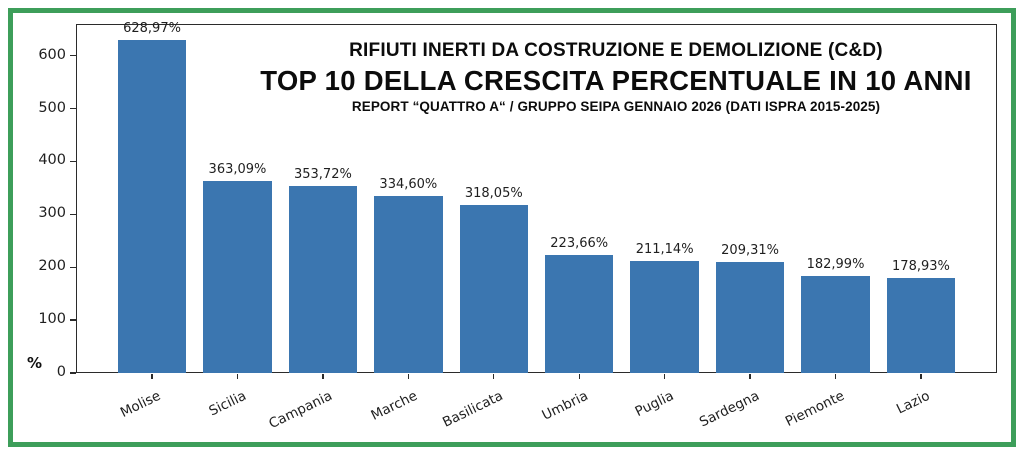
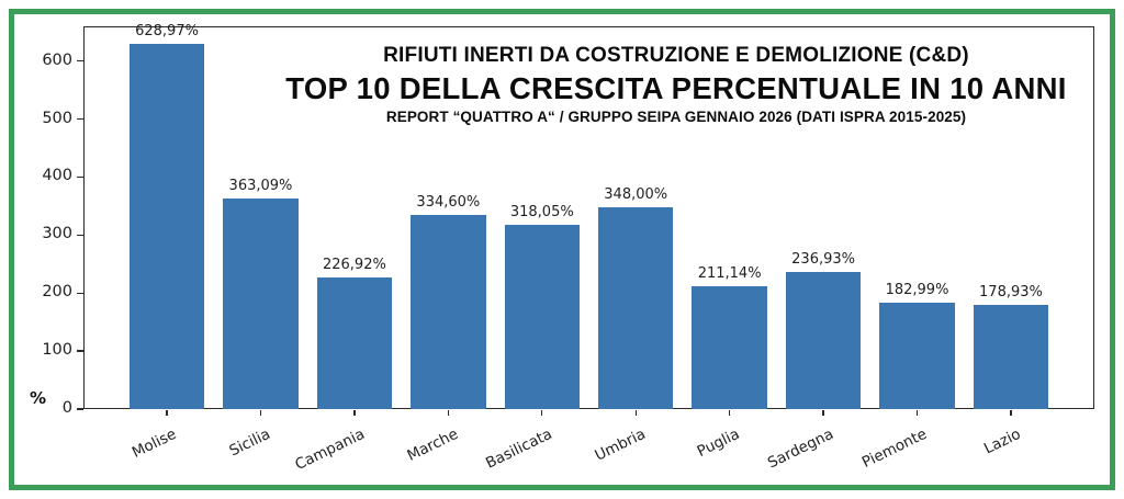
Campania: 353,72% -> 226,92%
Umbria: 223,66% -> 348,00%
Sardegna: 209,31% -> 236,93%
